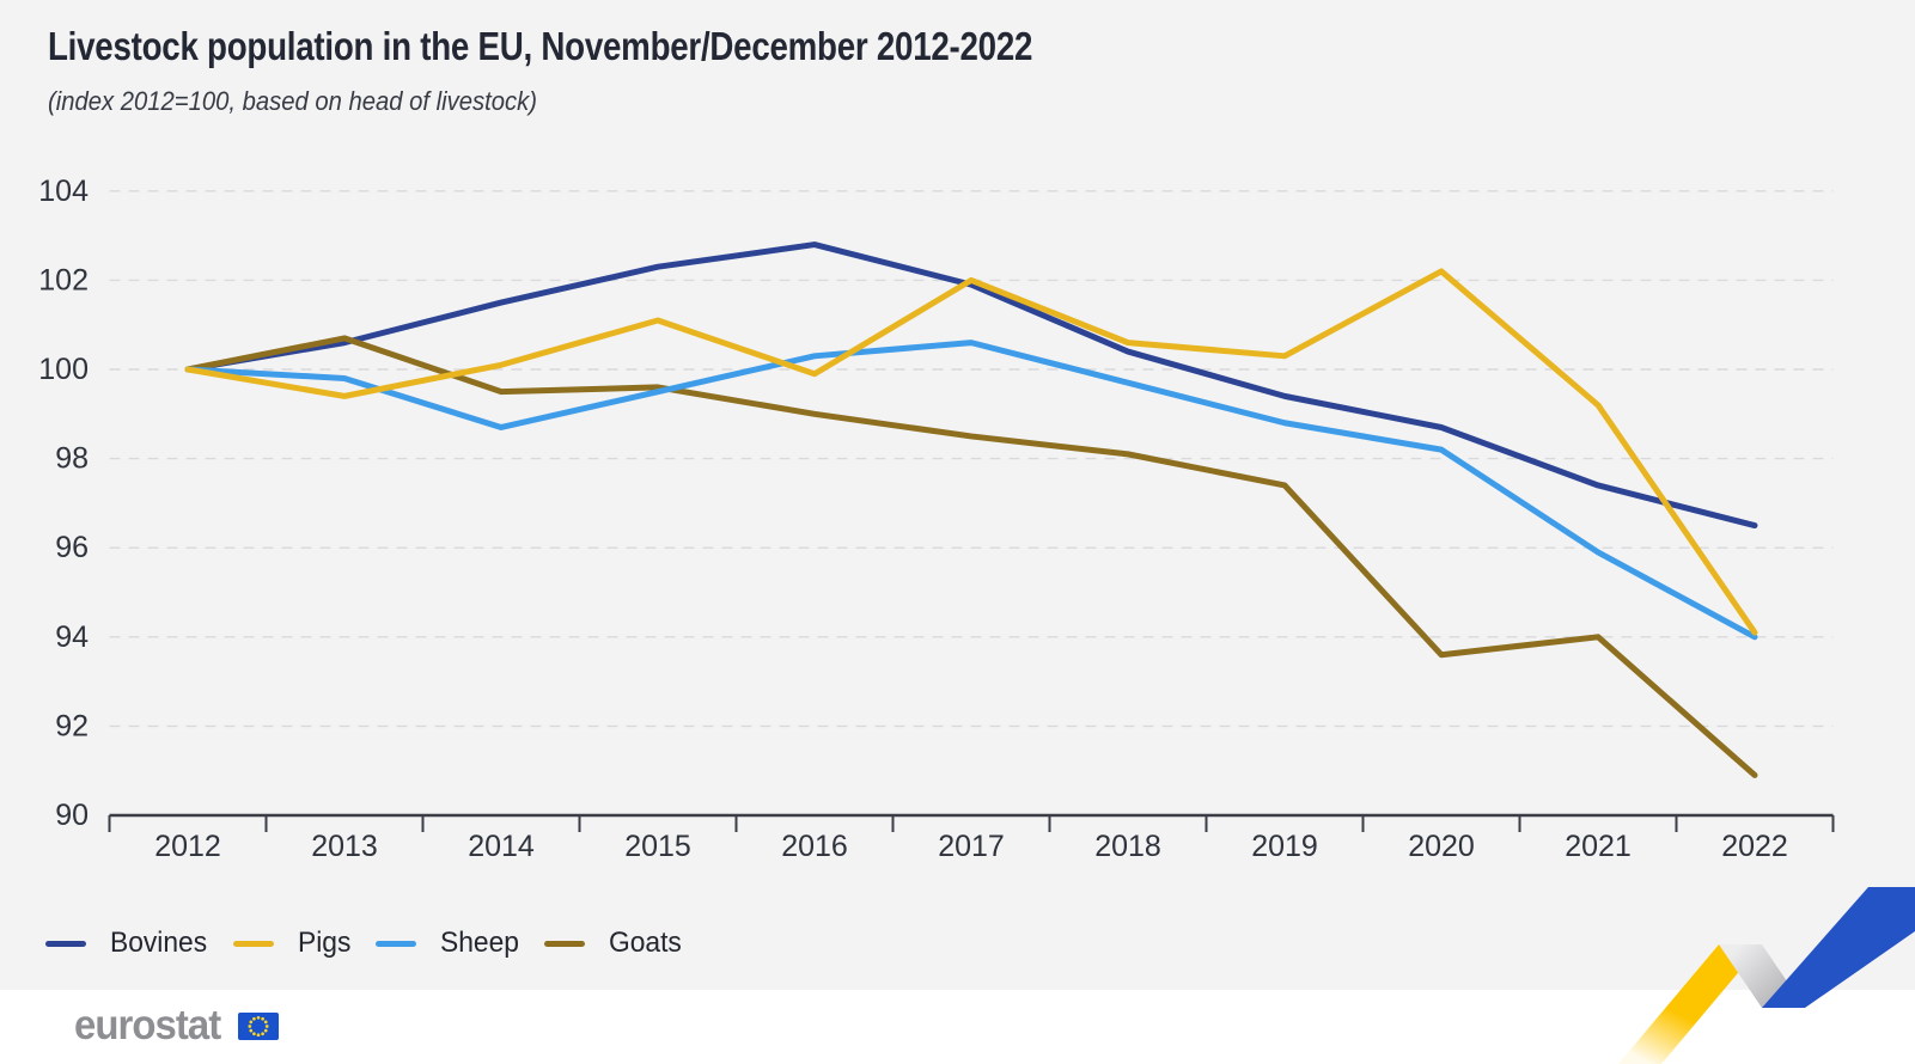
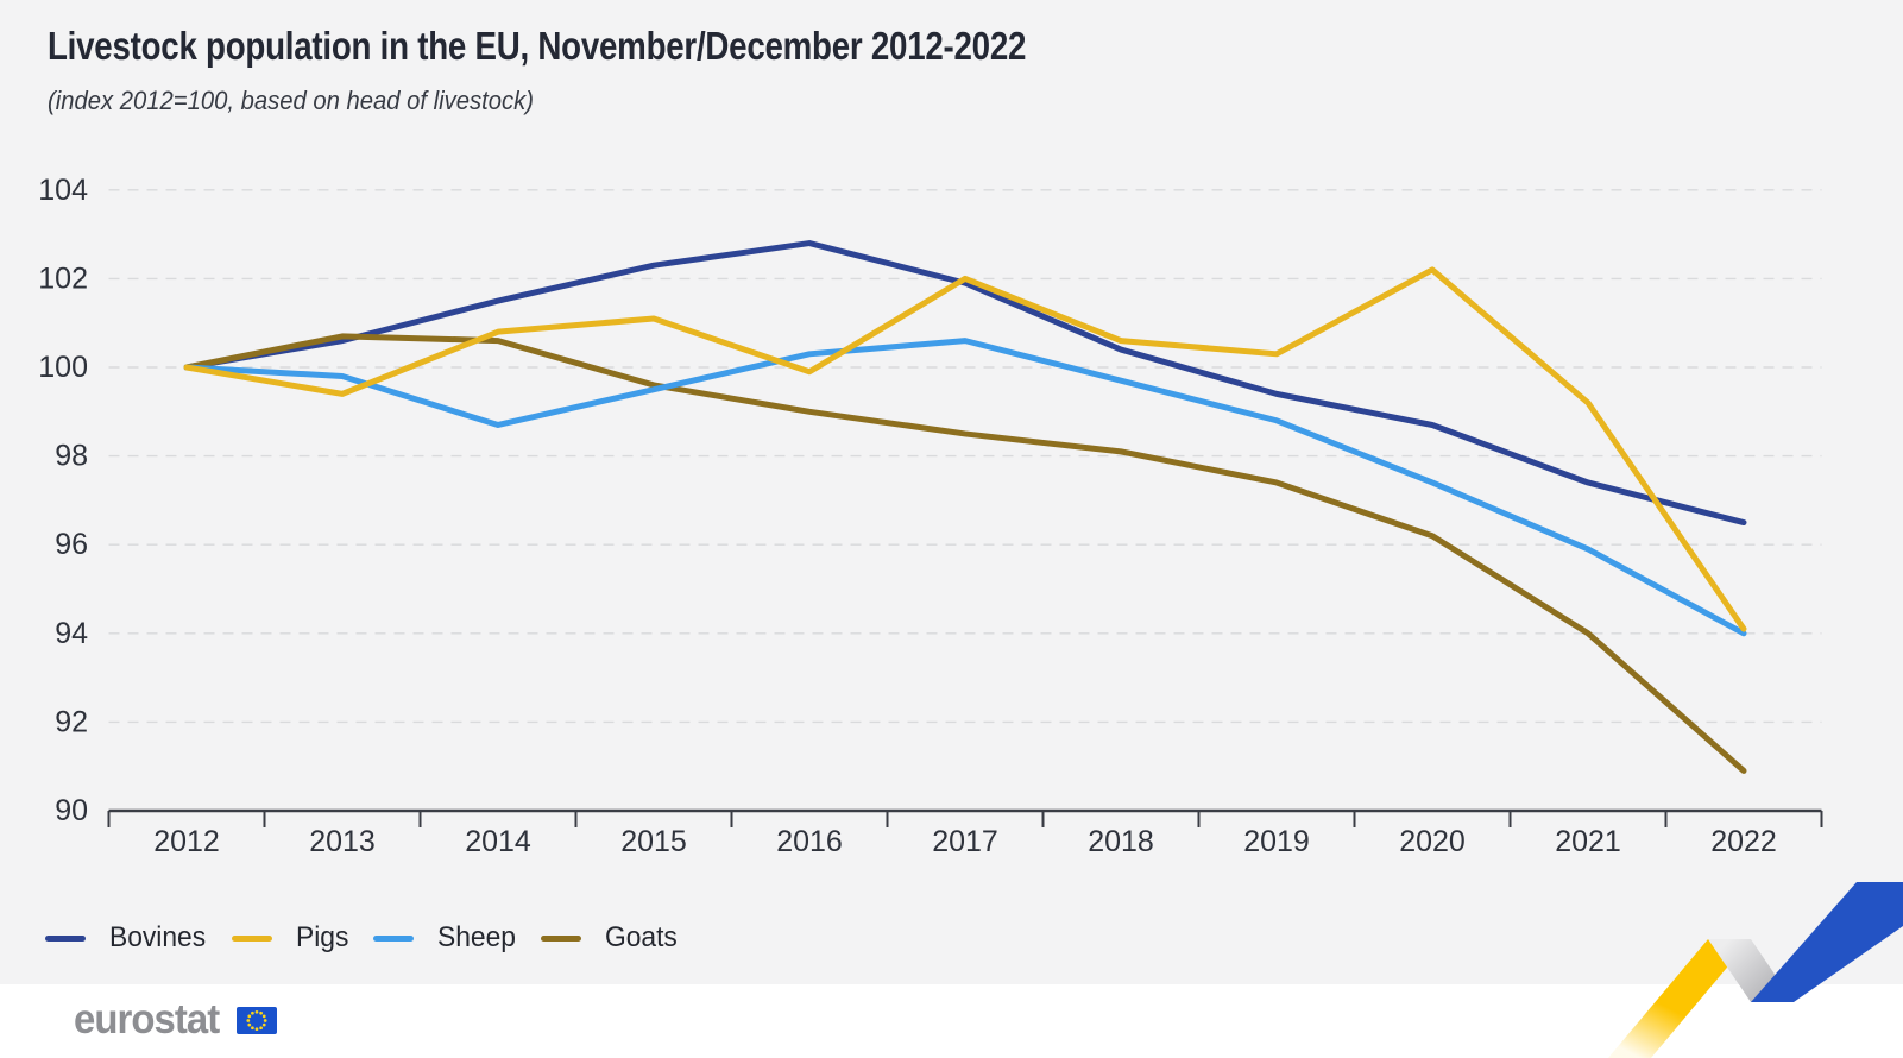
Pigs/2014: 100.1 -> 100.8
Goats/2014: 99.5 -> 100.6
Sheep/2020: 98.2 -> 97.4
Goats/2020: 93.6 -> 96.2
